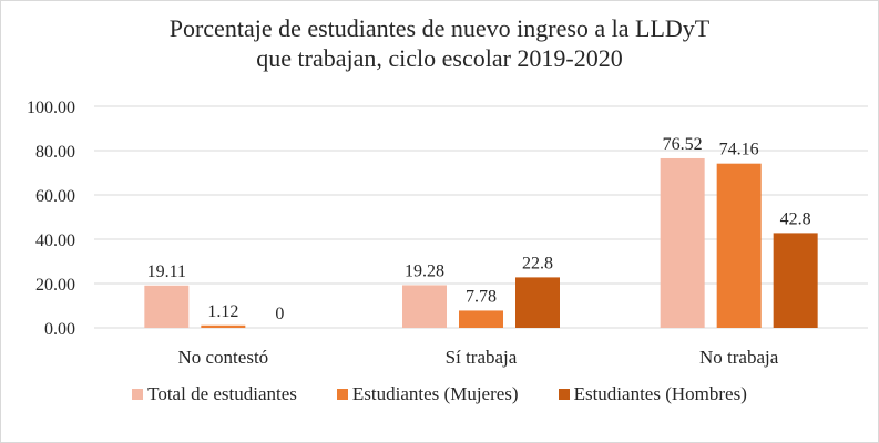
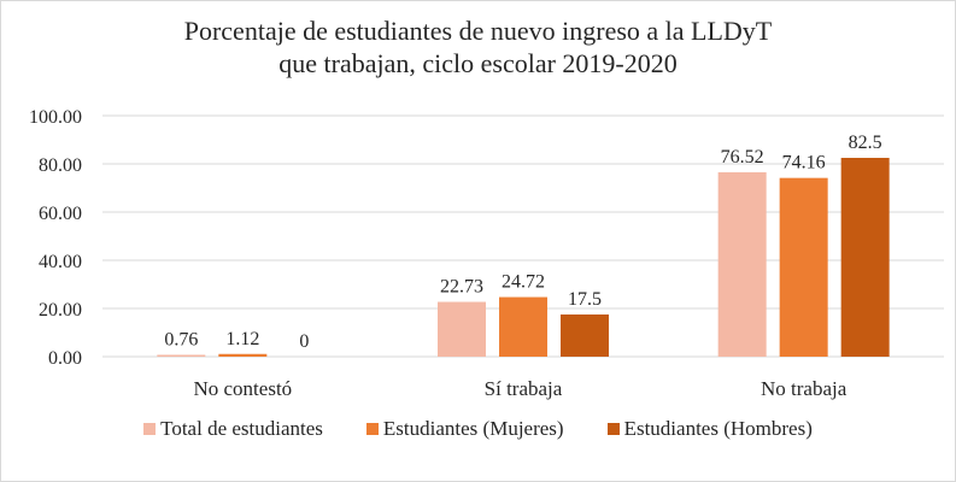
Total de estudiantes/No contestó: 19.11 -> 0.76
Total de estudiantes/Sí trabaja: 19.28 -> 22.73
Estudiantes (Mujeres)/Sí trabaja: 7.78 -> 24.72
Estudiantes (Hombres)/Sí trabaja: 22.8 -> 17.5
Estudiantes (Hombres)/No trabaja: 42.8 -> 82.5
